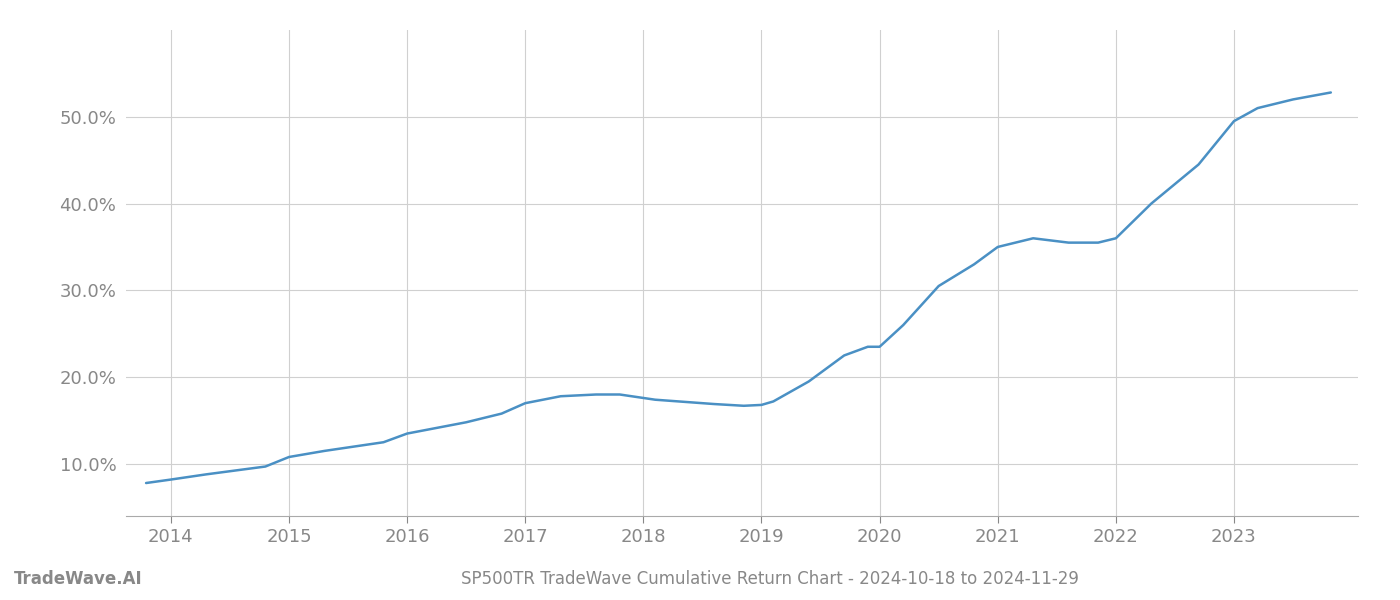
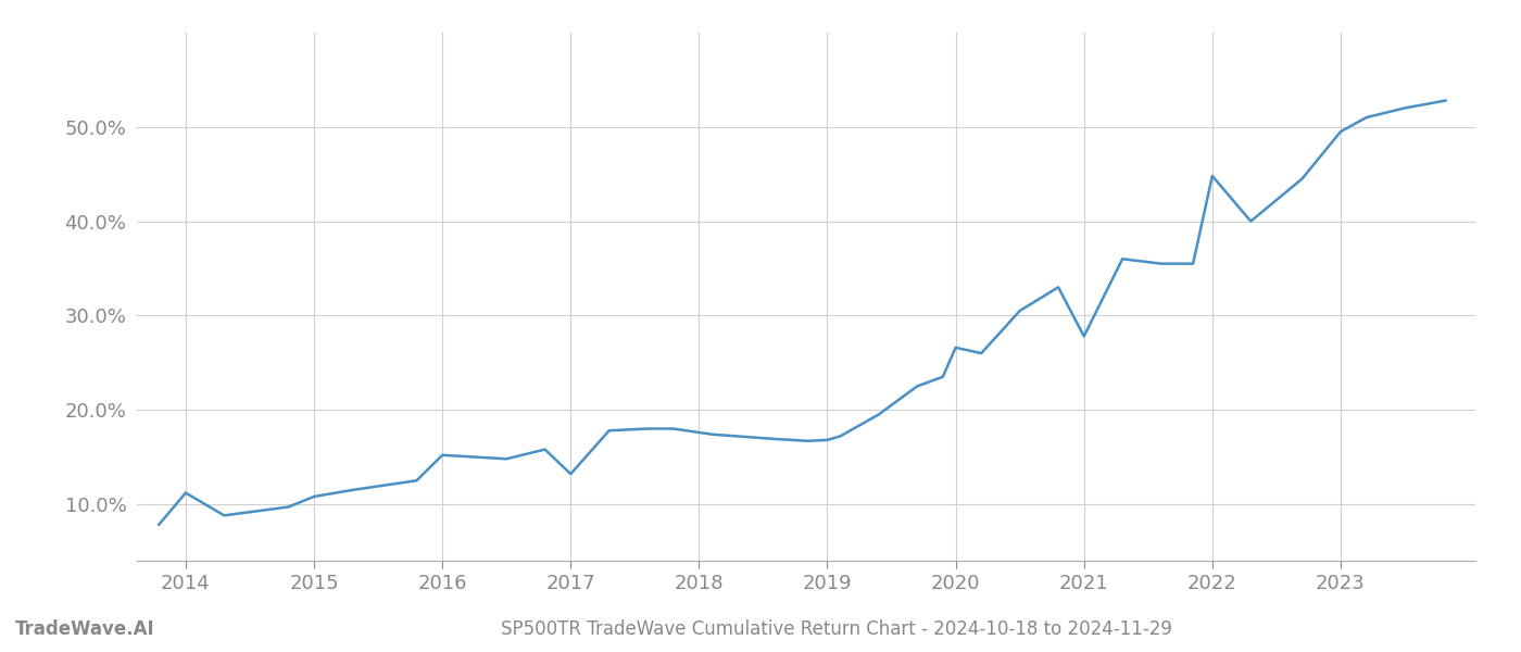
2014: 8.2% -> 11.2%
2016: 13.5% -> 15.2%
2017: 17.0% -> 13.2%
2020: 23.5% -> 26.6%
2021: 35.0% -> 27.8%
2022: 36.0% -> 44.8%
